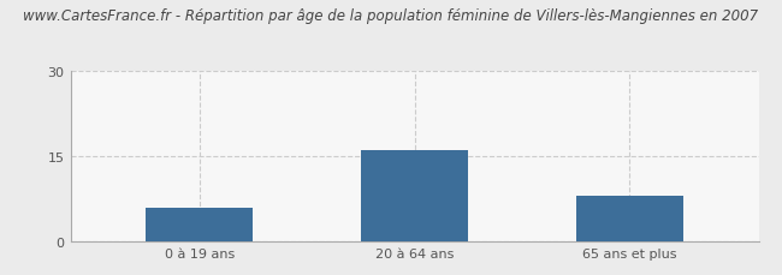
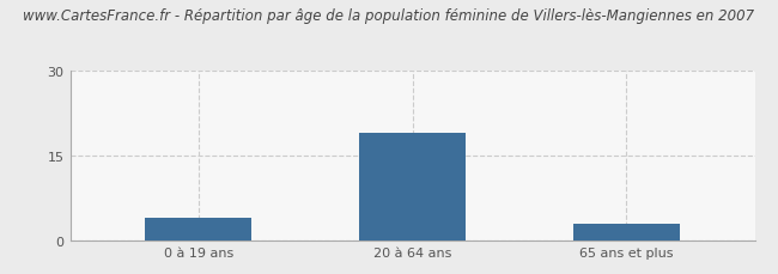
0 à 19 ans: 6 -> 4
20 à 64 ans: 16 -> 19
65 ans et plus: 8 -> 3
